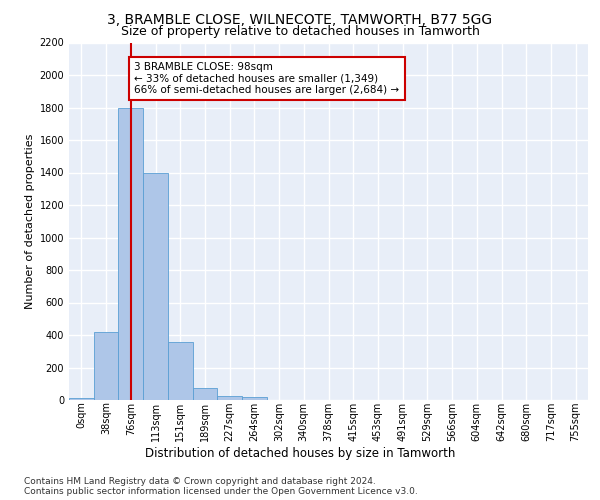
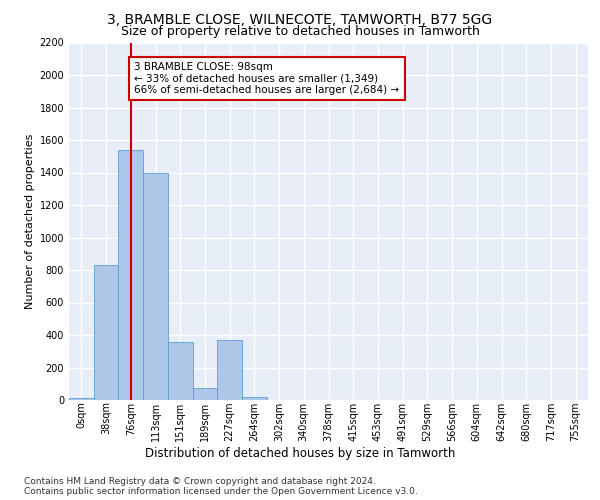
38sqm: 420 -> 830
76sqm: 1800 -> 1540
227sqm: 20 -> 370
